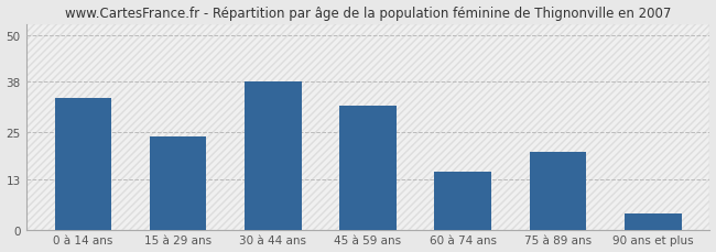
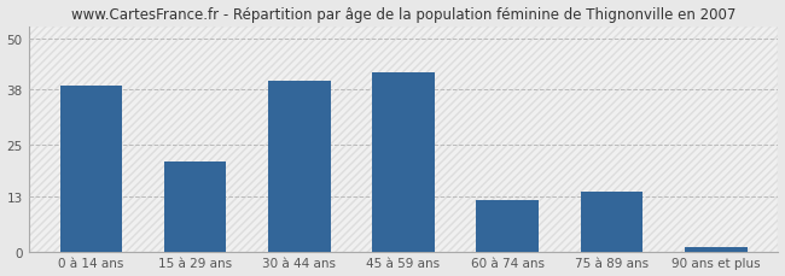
0 à 14 ans: 34 -> 39
15 à 29 ans: 24 -> 21
30 à 44 ans: 38 -> 40
45 à 59 ans: 32 -> 42
60 à 74 ans: 15 -> 12
75 à 89 ans: 20 -> 14
90 ans et plus: 4 -> 1
